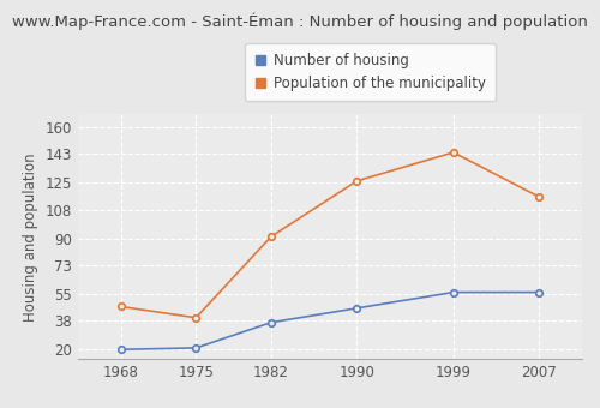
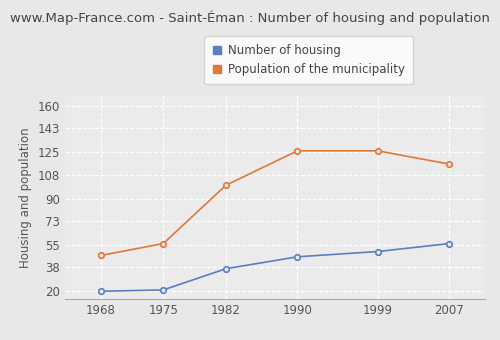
Population of the municipality/1975: 40 -> 56
Population of the municipality/1982: 91 -> 100
Number of housing/1999: 56 -> 50
Population of the municipality/1999: 144 -> 126
